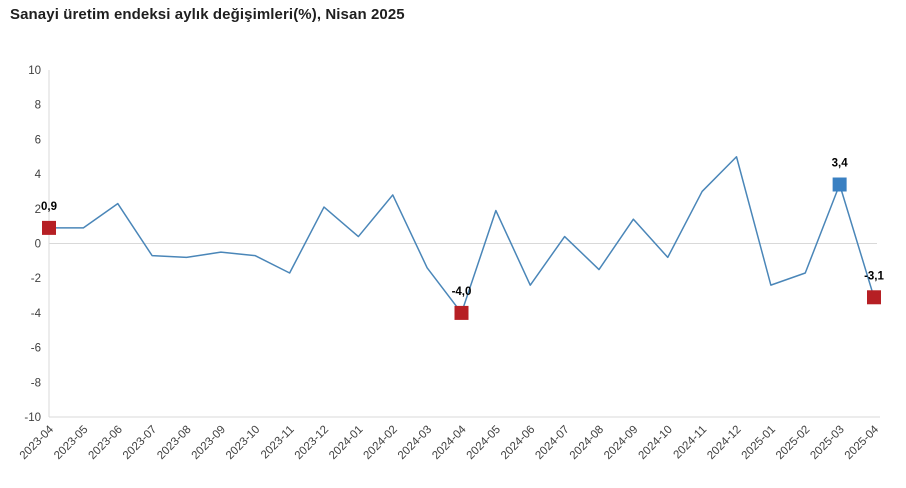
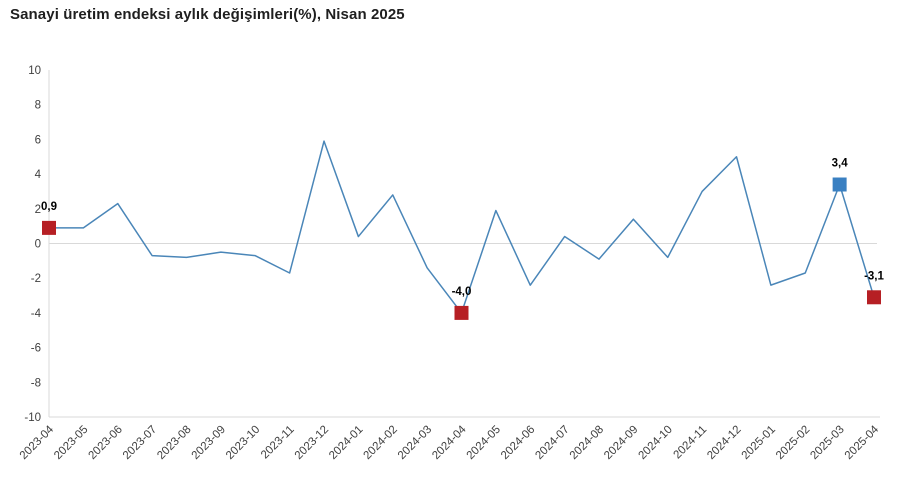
2023-12: 2.1 -> 5.9
2024-08: -1.5 -> -0.9
